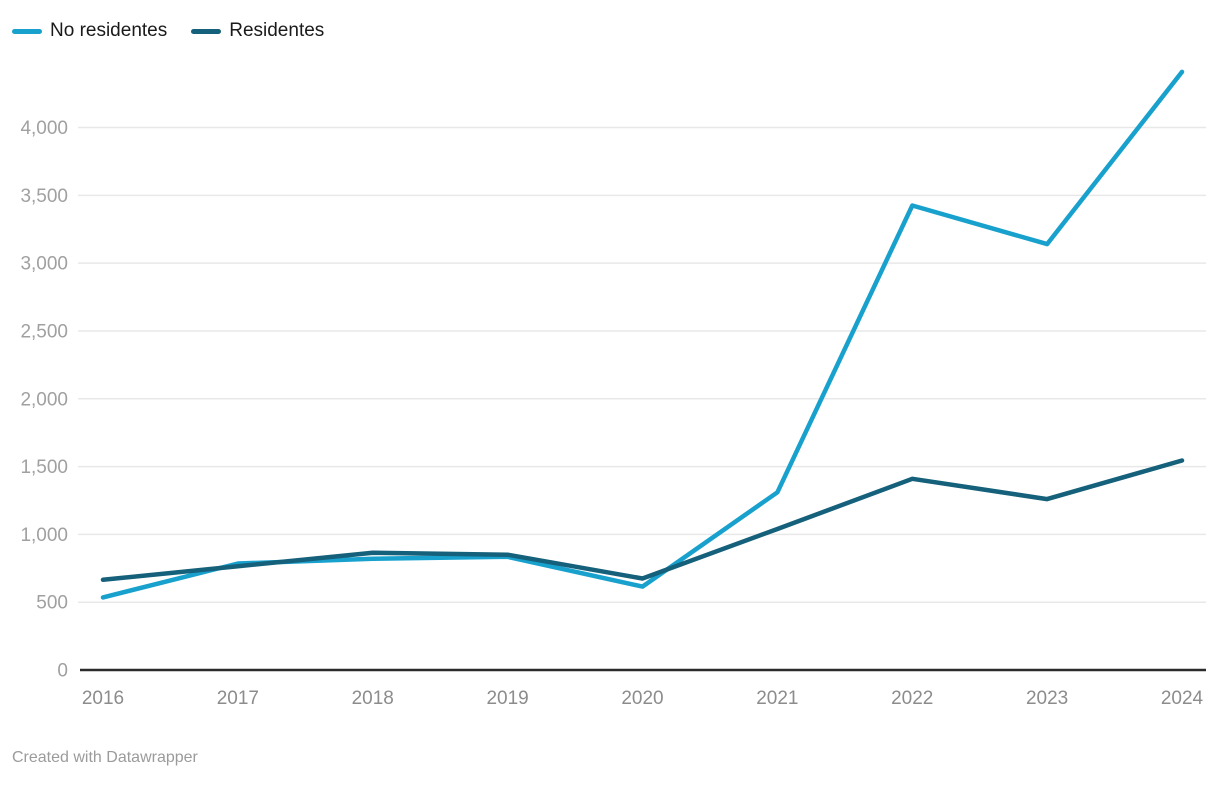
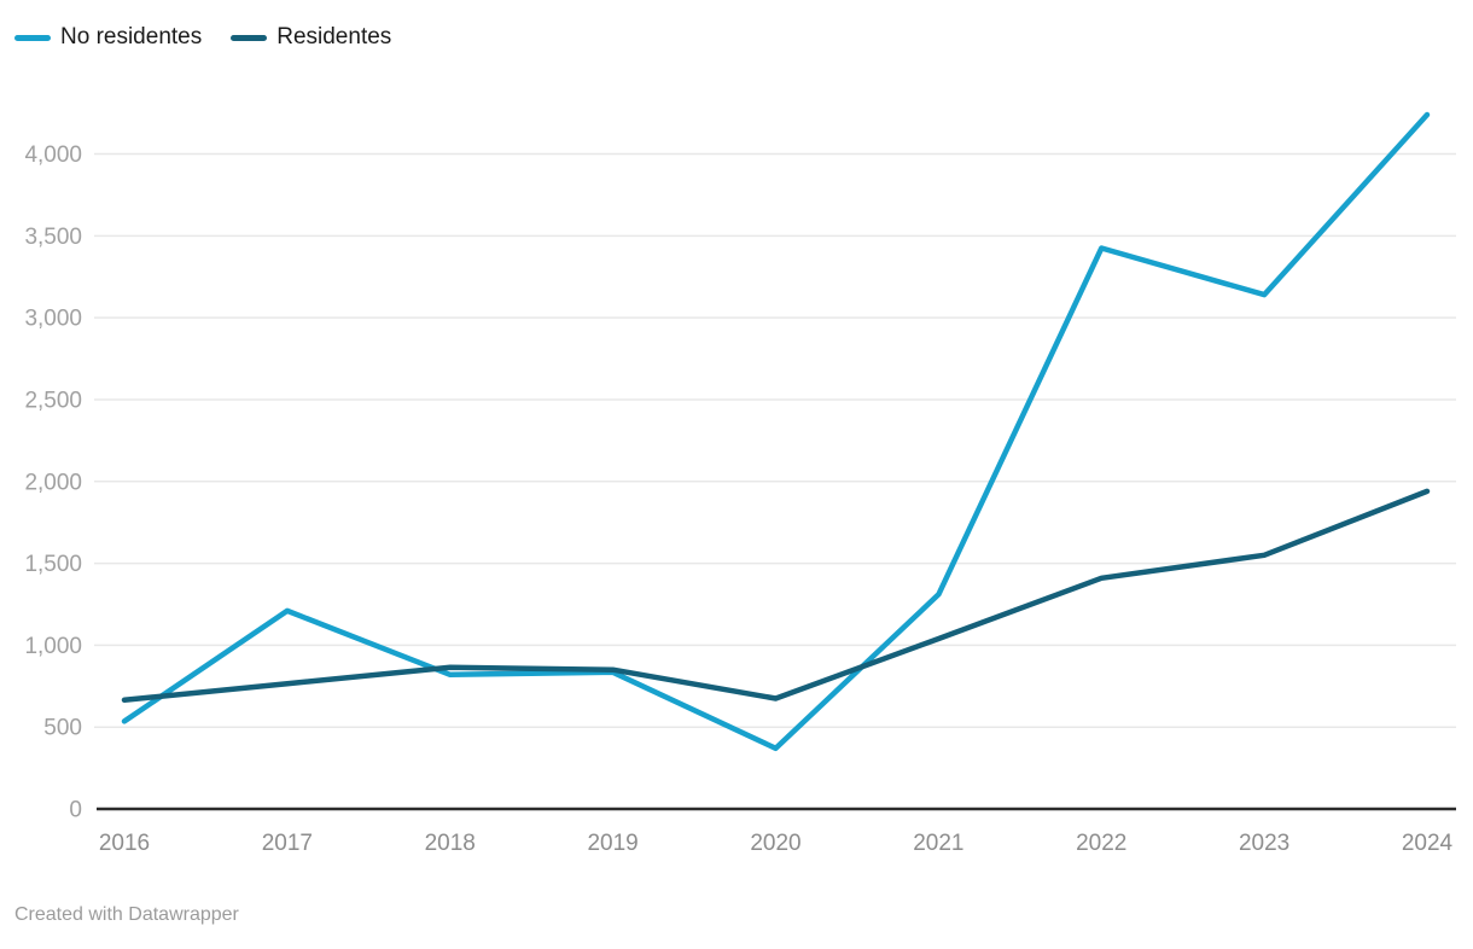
No residentes/2017: 780 -> 1210
No residentes/2020: 620 -> 370
Residentes/2023: 1260 -> 1550
No residentes/2024: 4410 -> 4240
Residentes/2024: 1540 -> 1940
